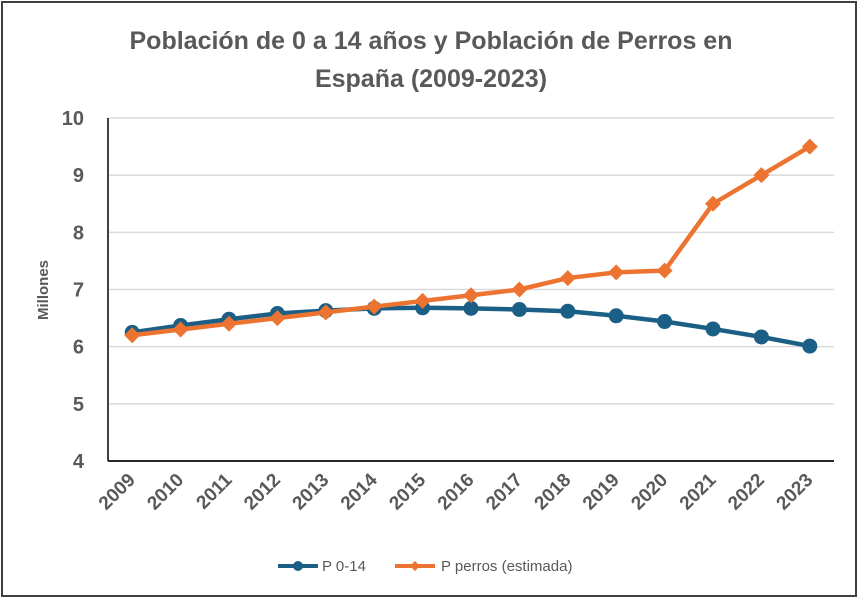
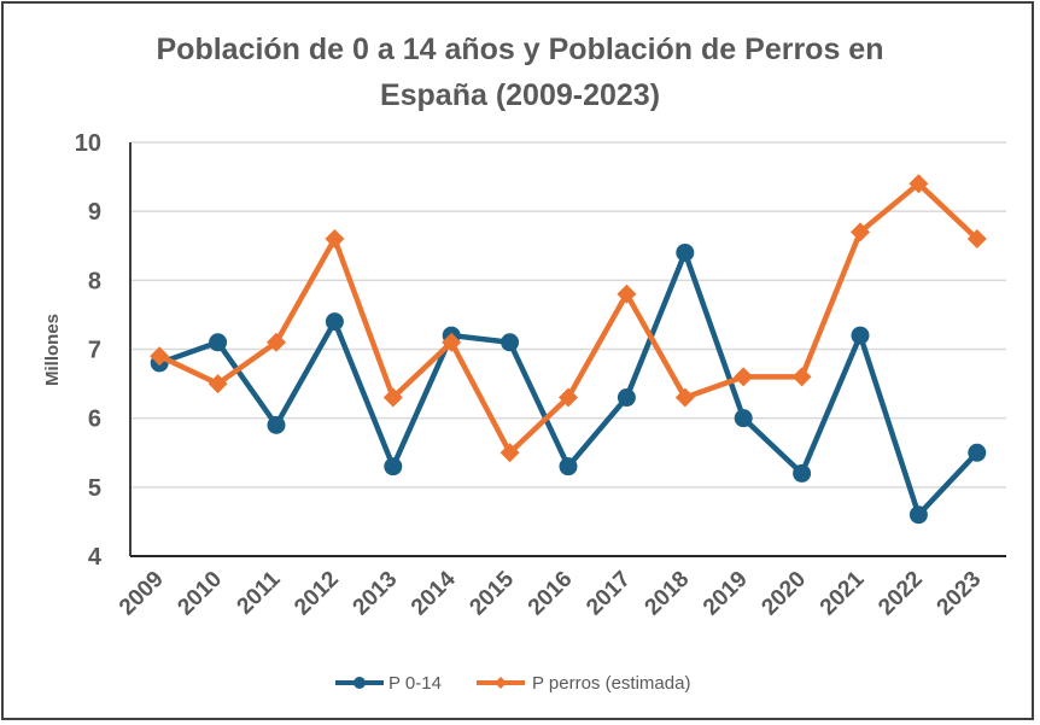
P 0-14/2009: 6.2 -> 6.8
P perros (estimada)/2009: 6.2 -> 6.9
P 0-14/2010: 6.4 -> 7.1
P perros (estimada)/2010: 6.3 -> 6.5
P 0-14/2011: 6.5 -> 5.9
P perros (estimada)/2011: 6.4 -> 7.1
P 0-14/2012: 6.6 -> 7.4
P perros (estimada)/2012: 6.5 -> 8.6
P 0-14/2013: 6.6 -> 5.3
P perros (estimada)/2013: 6.6 -> 6.3
P 0-14/2014: 6.7 -> 7.2
P perros (estimada)/2014: 6.7 -> 7.1
P 0-14/2015: 6.7 -> 7.1
P perros (estimada)/2015: 6.8 -> 5.5
P 0-14/2016: 6.7 -> 5.3
P perros (estimada)/2016: 6.9 -> 6.3
P 0-14/2017: 6.7 -> 6.3
P perros (estimada)/2017: 7.0 -> 7.8
P 0-14/2018: 6.6 -> 8.4
P perros (estimada)/2018: 7.2 -> 6.3
P 0-14/2019: 6.5 -> 6.0
P perros (estimada)/2019: 7.3 -> 6.6
P 0-14/2020: 6.4 -> 5.2
P perros (estimada)/2020: 7.3 -> 6.6
P 0-14/2021: 6.3 -> 7.2
P perros (estimada)/2021: 8.5 -> 8.7
P 0-14/2022: 6.2 -> 4.6
P perros (estimada)/2022: 9.0 -> 9.4
P 0-14/2023: 6.0 -> 5.5
P perros (estimada)/2023: 9.5 -> 8.6
